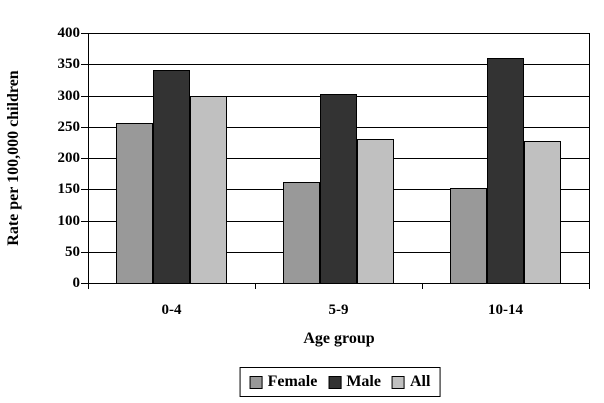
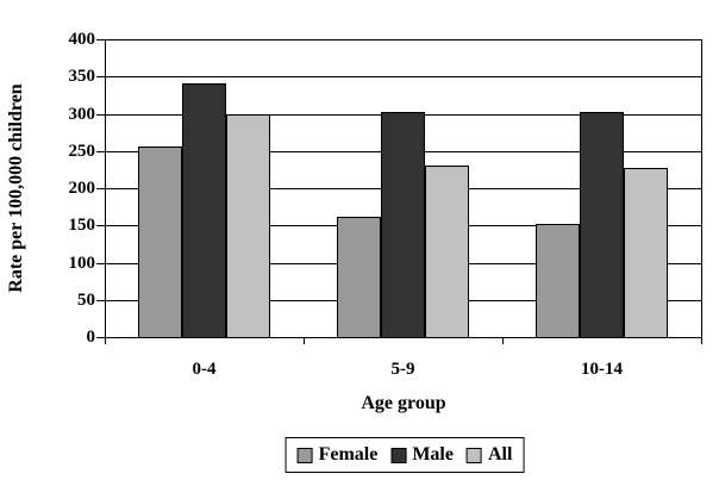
Male/10-14: 360 -> 300
